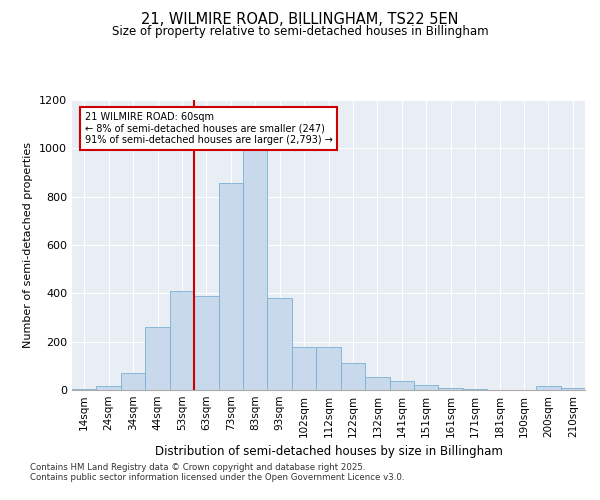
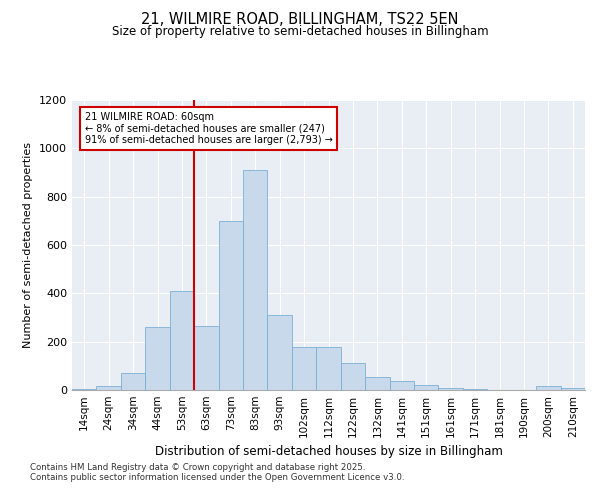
63sqm: 390 -> 265
73sqm: 855 -> 700
83sqm: 1000 -> 910
93sqm: 380 -> 310
